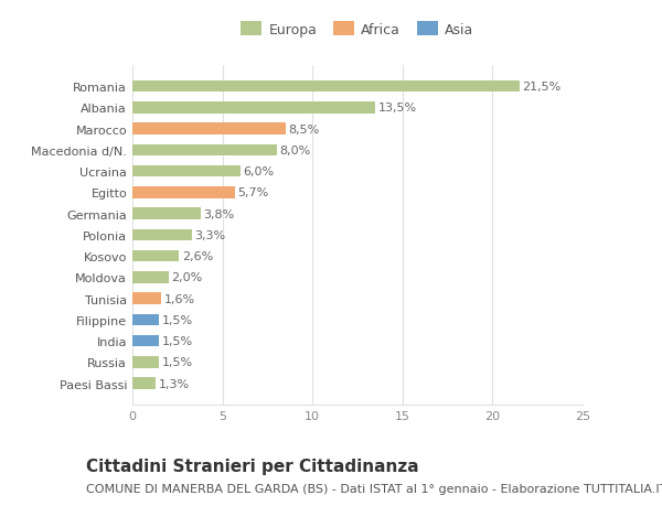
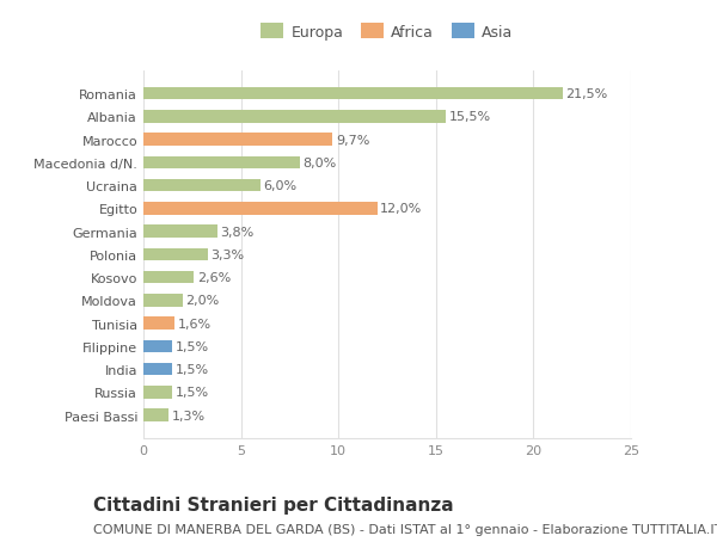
Albania: 13,5% -> 15,5%
Marocco: 8,5% -> 9,7%
Egitto: 5,7% -> 12,0%
